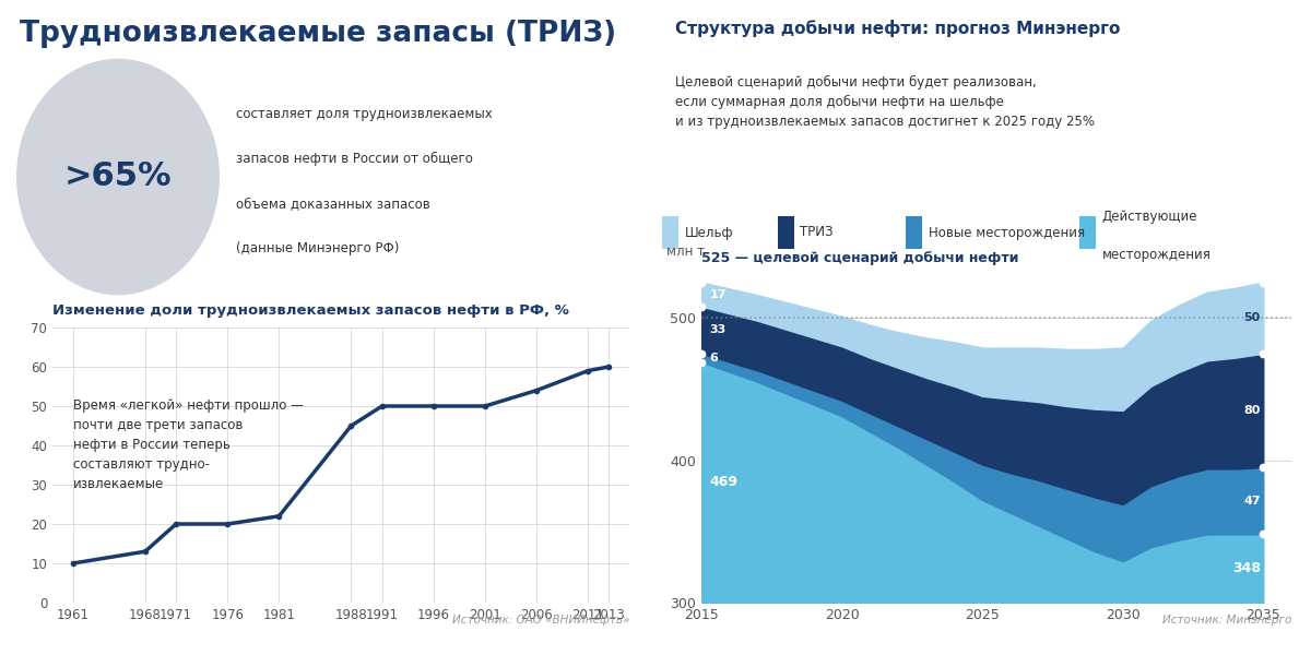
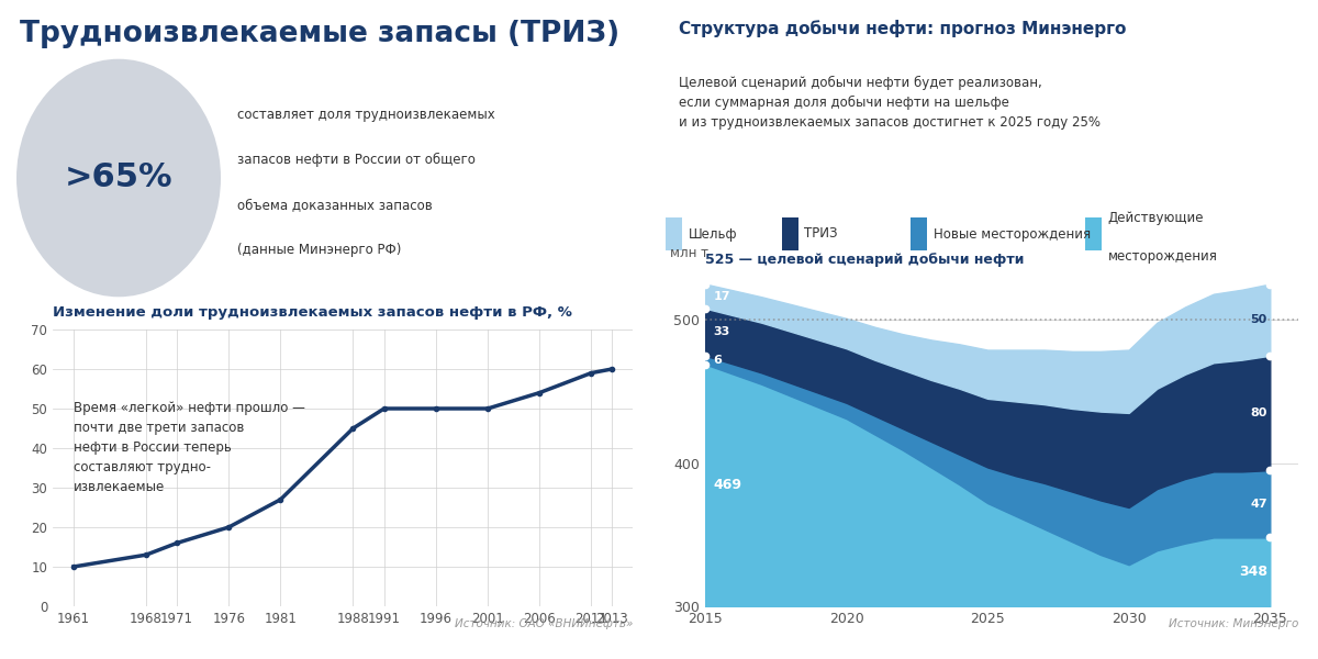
1971: 20 -> 16
1981: 22 -> 27
